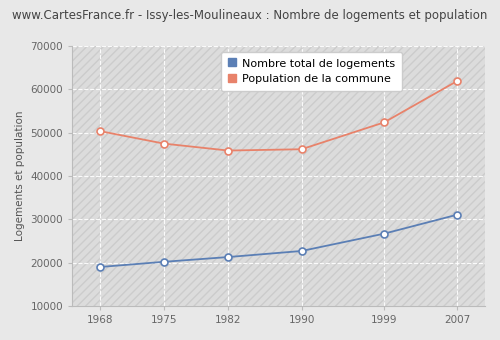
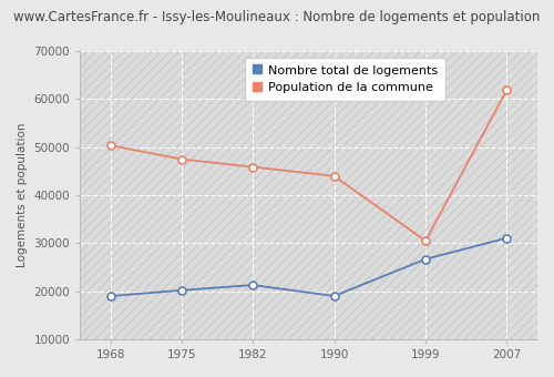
Nombre total de logements/1990: 22700 -> 19000
Population de la commune/1990: 46200 -> 44000
Population de la commune/1999: 52400 -> 30500
